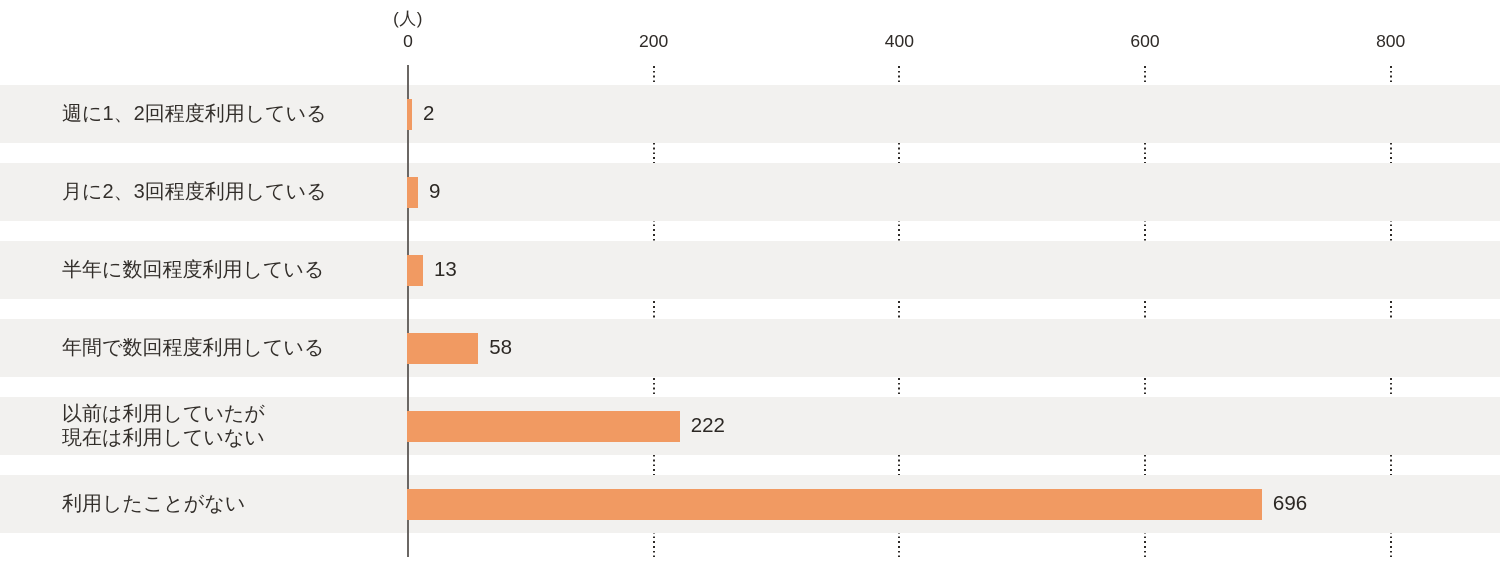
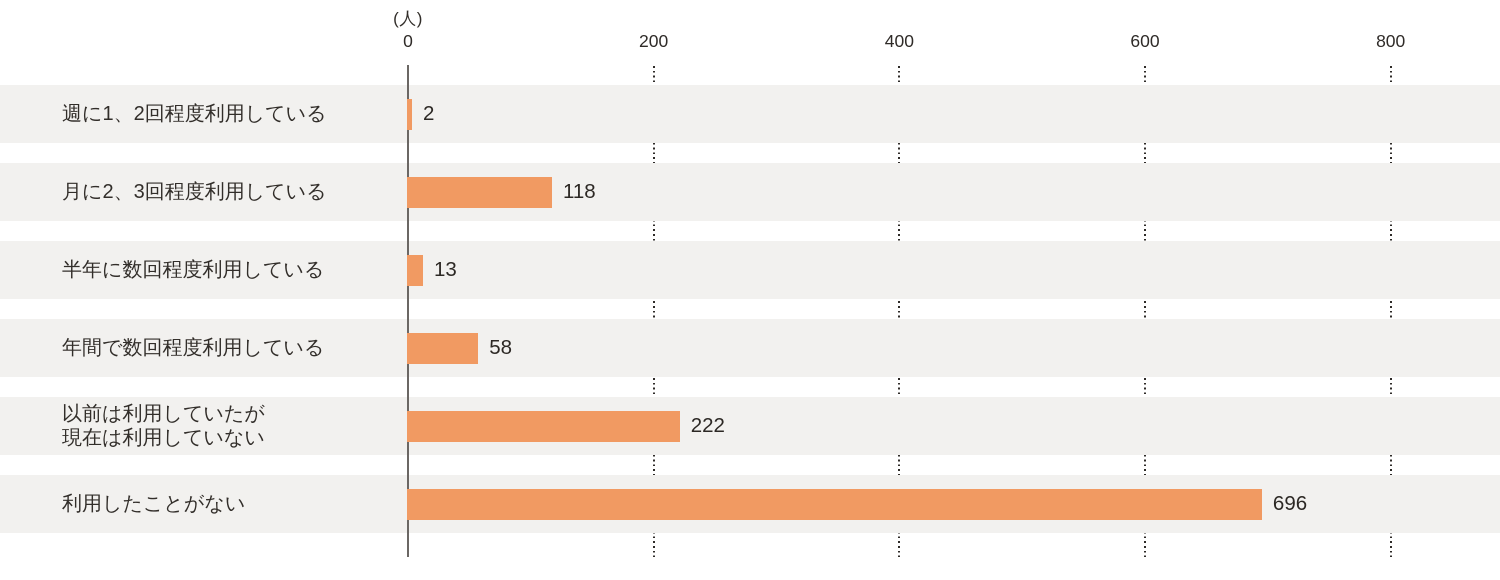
月に2、3回程度利用している: 9 -> 118
